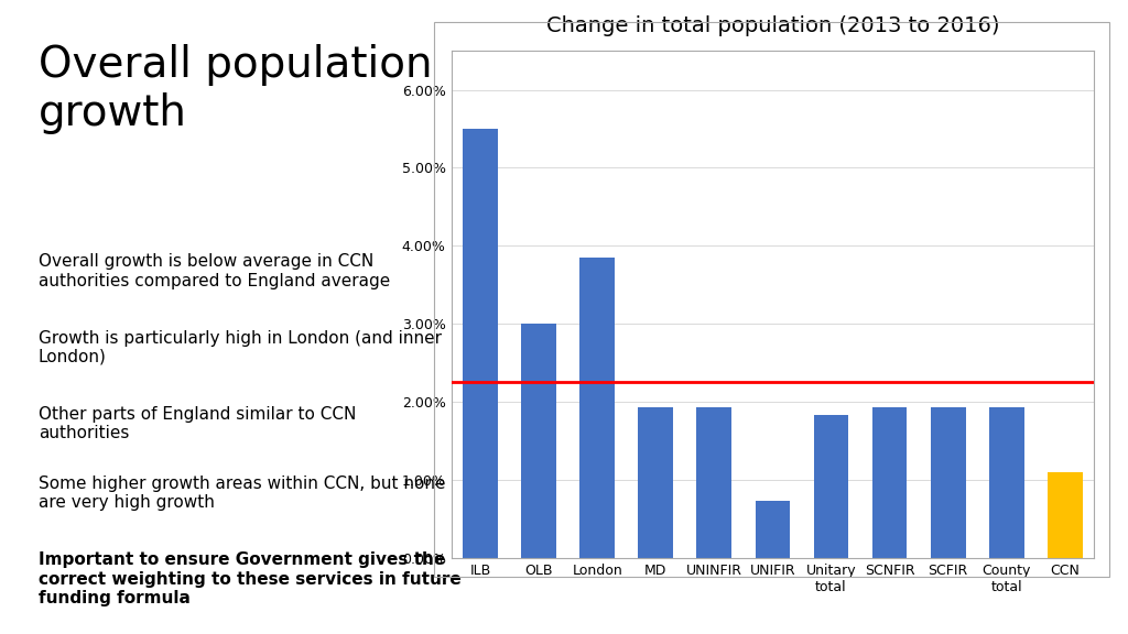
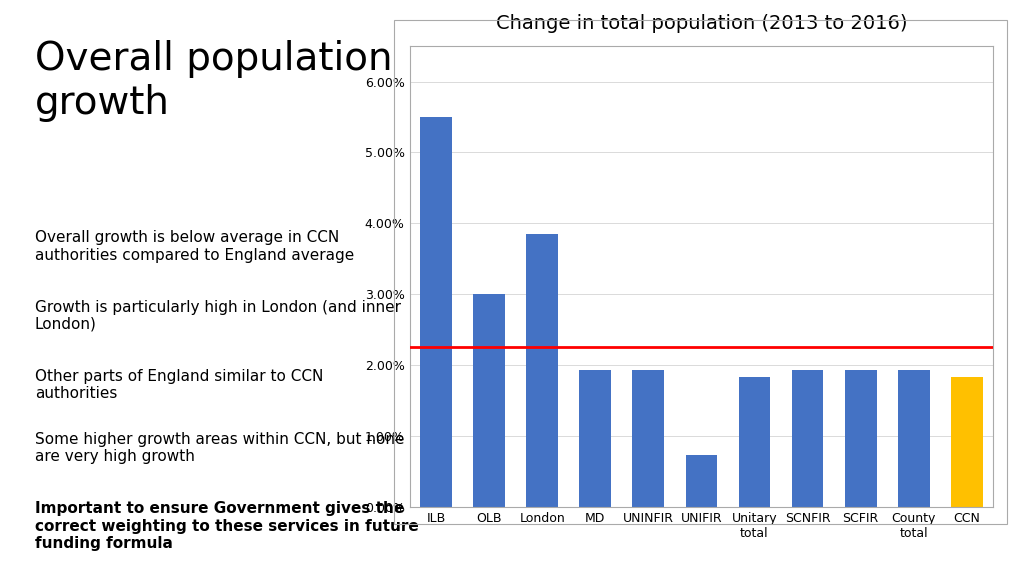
CCN: 1.10% -> 1.83%
